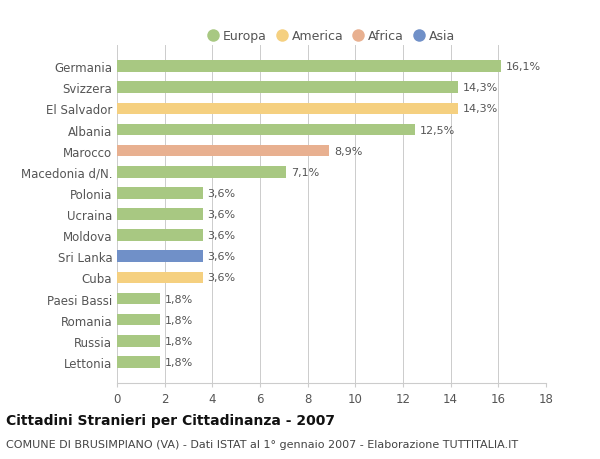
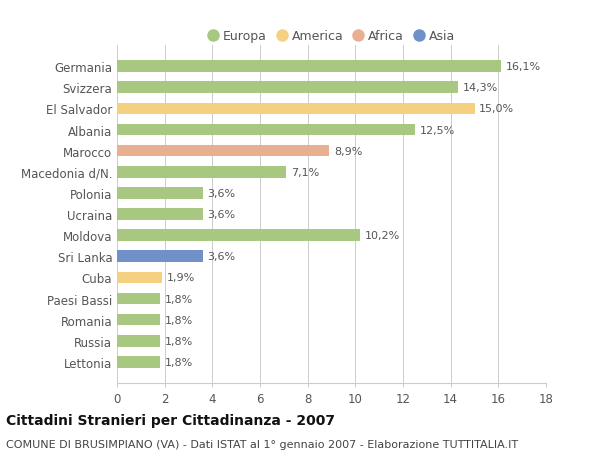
El Salvador: 14,3% -> 15,0%
Moldova: 3,6% -> 10,2%
Cuba: 3,6% -> 1,9%
